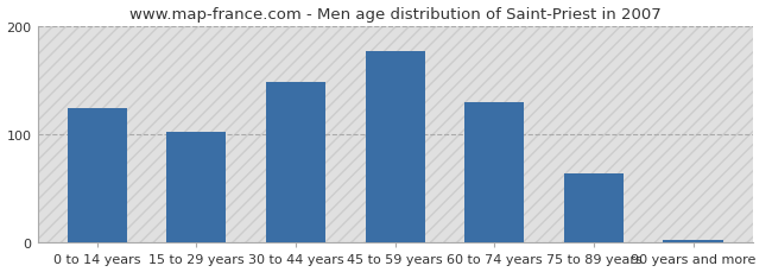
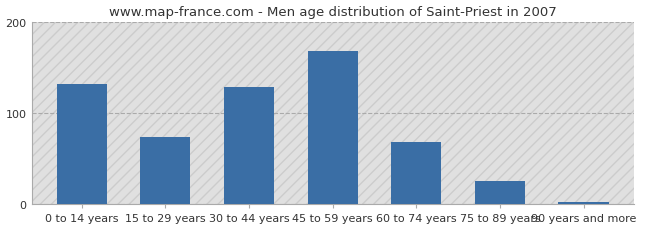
0 to 14 years: 124 -> 132
15 to 29 years: 102 -> 74
30 to 44 years: 148 -> 128
45 to 59 years: 176 -> 168
60 to 74 years: 130 -> 68
75 to 89 years: 64 -> 26
